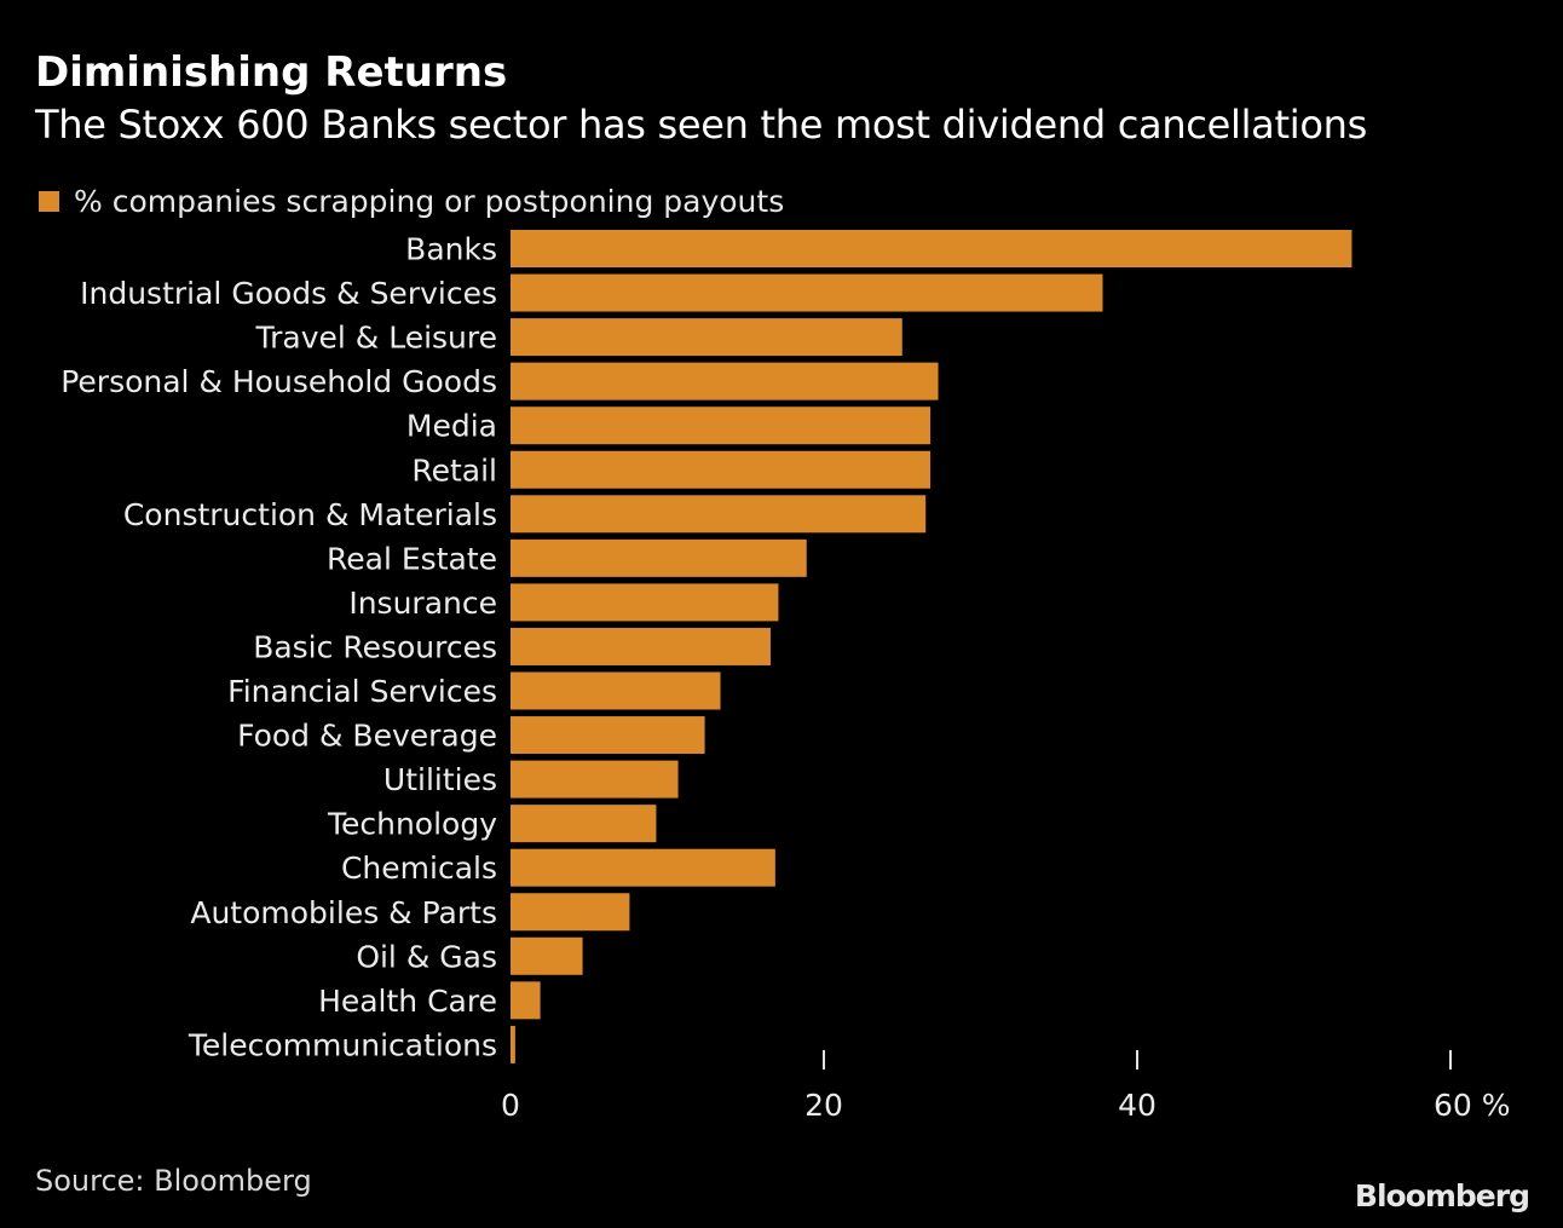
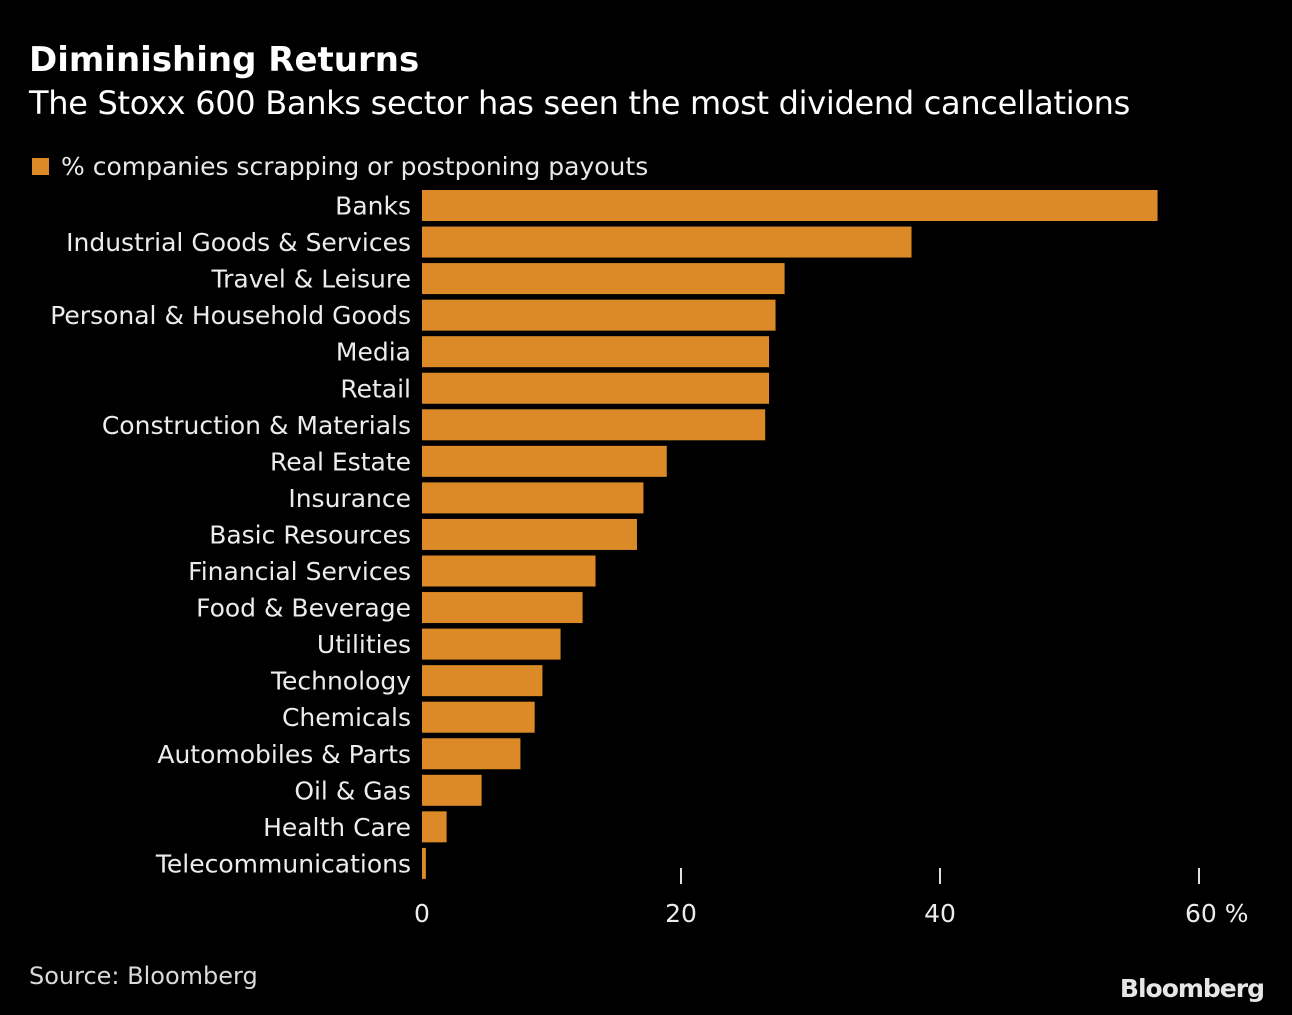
Banks: 53.7% -> 56.8%
Travel & Leisure: 25.0% -> 28.0%
Chemicals: 16.9% -> 8.7%
